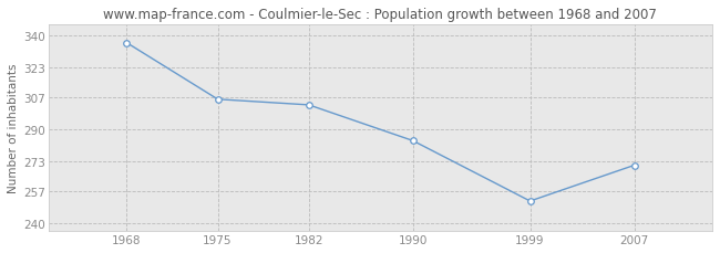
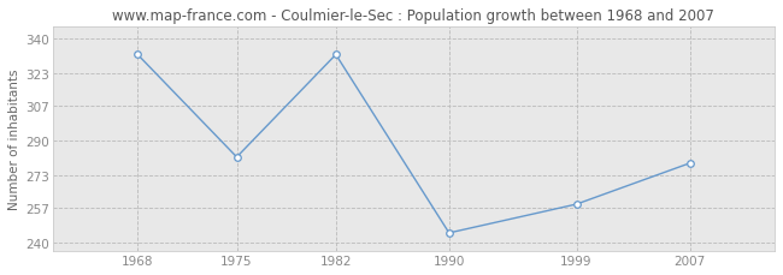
1968: 336 -> 332
1975: 306 -> 282
1982: 303 -> 332
1990: 284 -> 245
1999: 252 -> 259
2007: 271 -> 279
